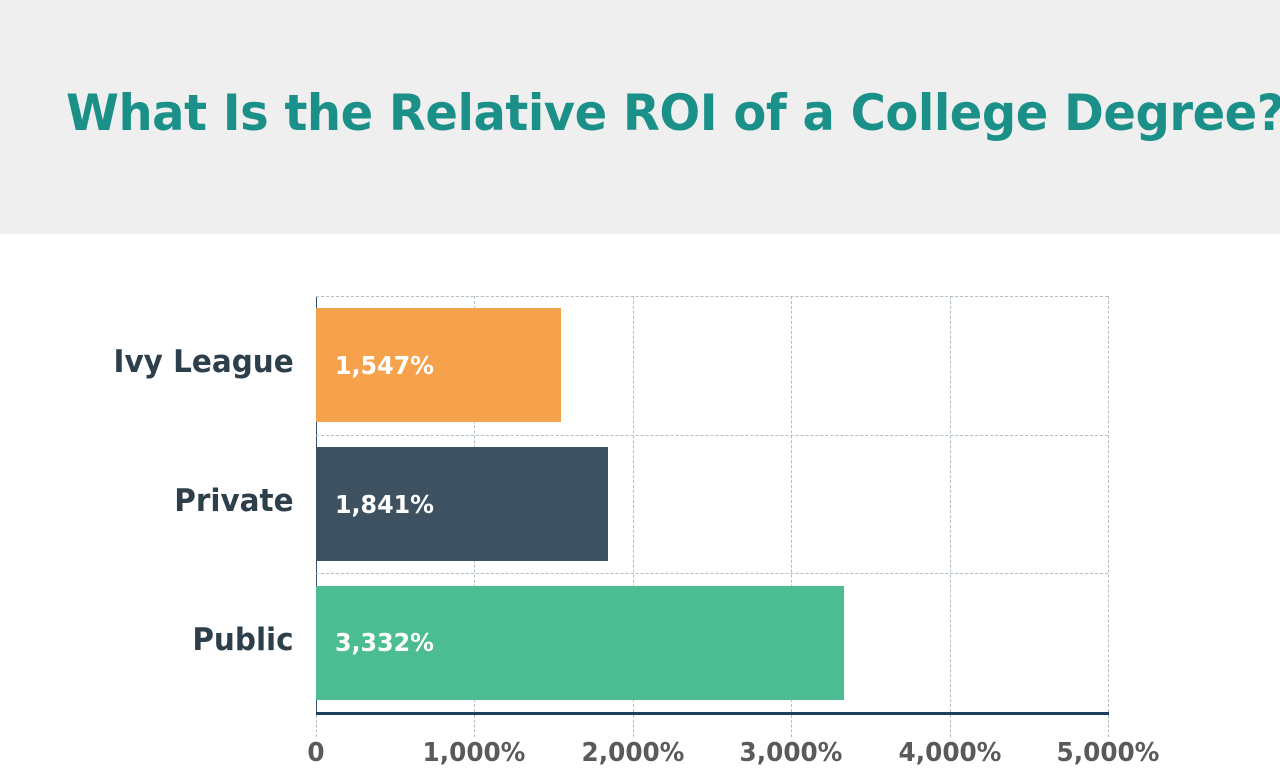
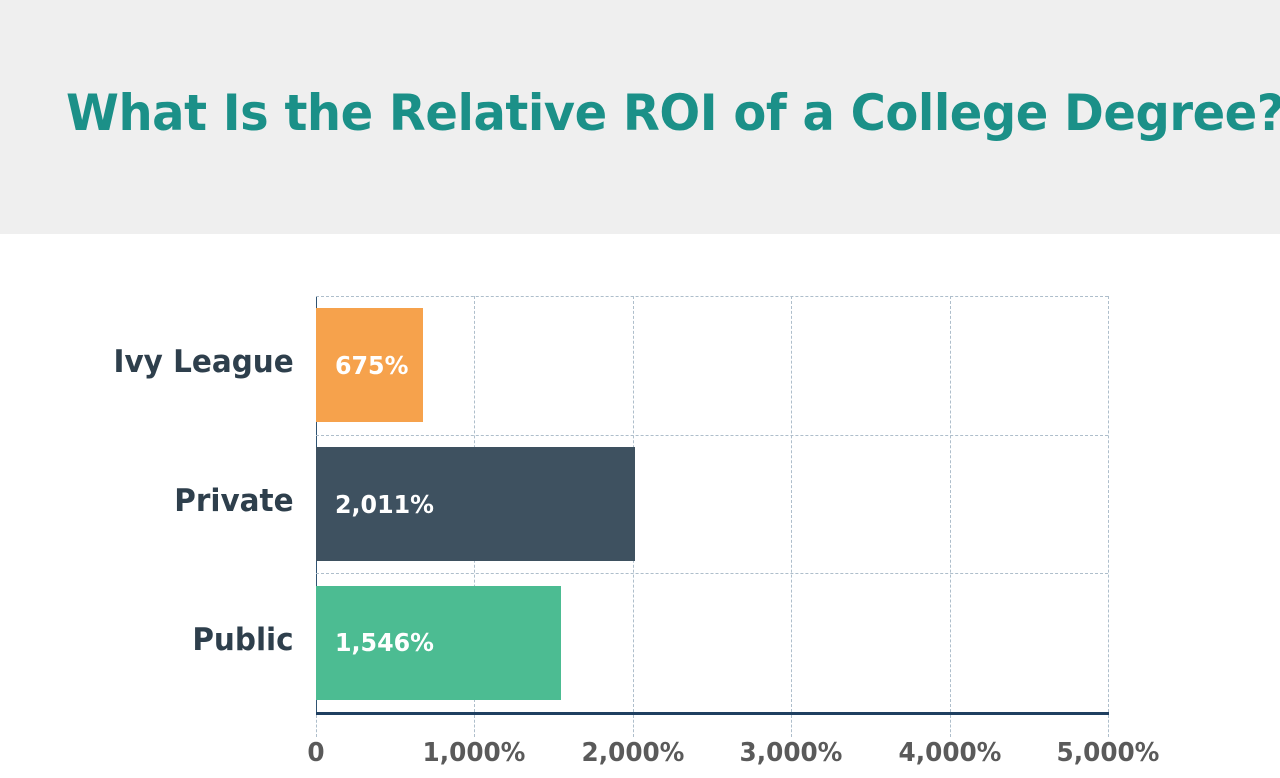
Ivy League: 1,547% -> 675%
Private: 1,841% -> 2,011%
Public: 3,332% -> 1,546%
